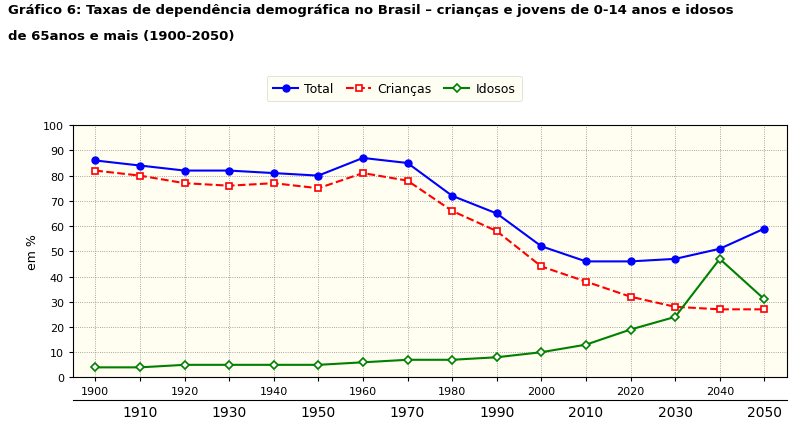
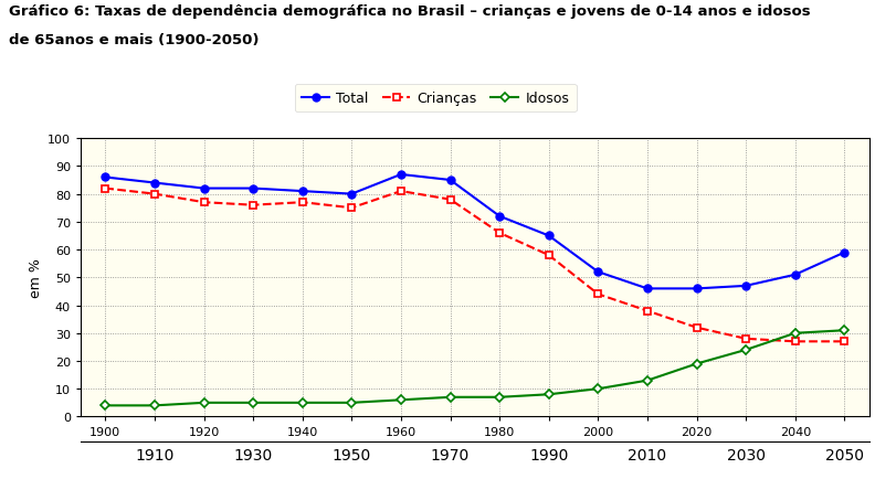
Idosos/2040: 47 -> 30
